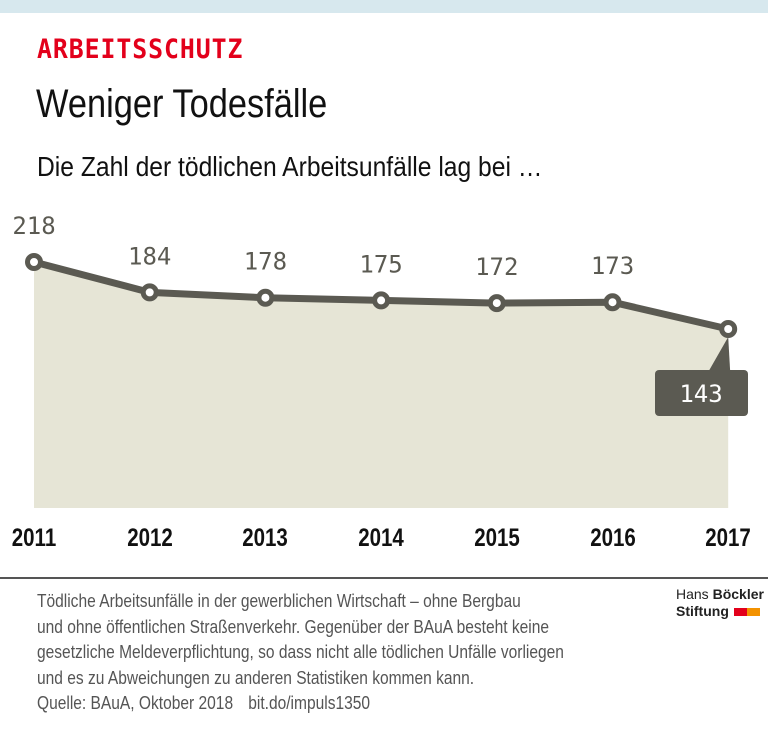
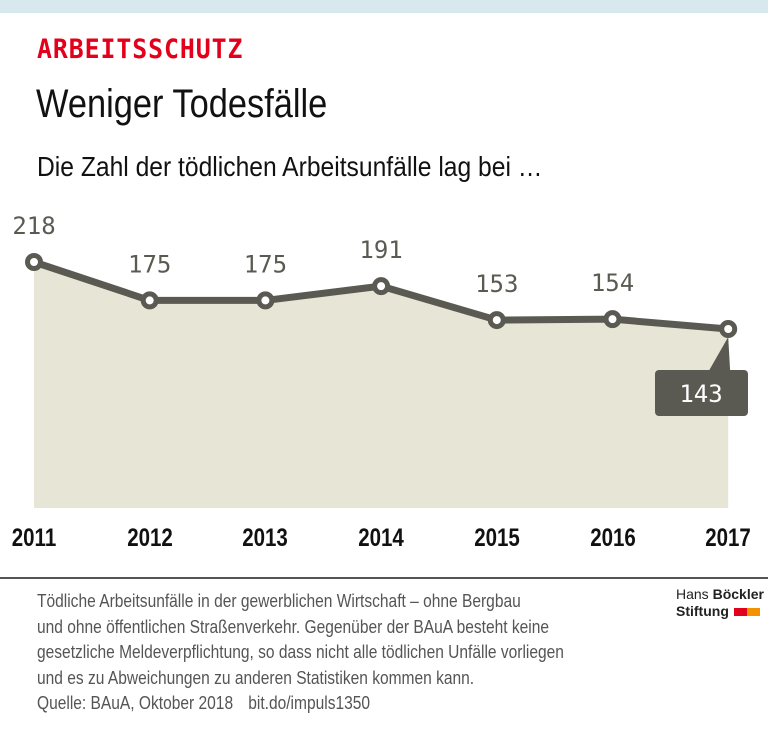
2012: 184 -> 175
2013: 178 -> 175
2014: 175 -> 191
2015: 172 -> 153
2016: 173 -> 154
